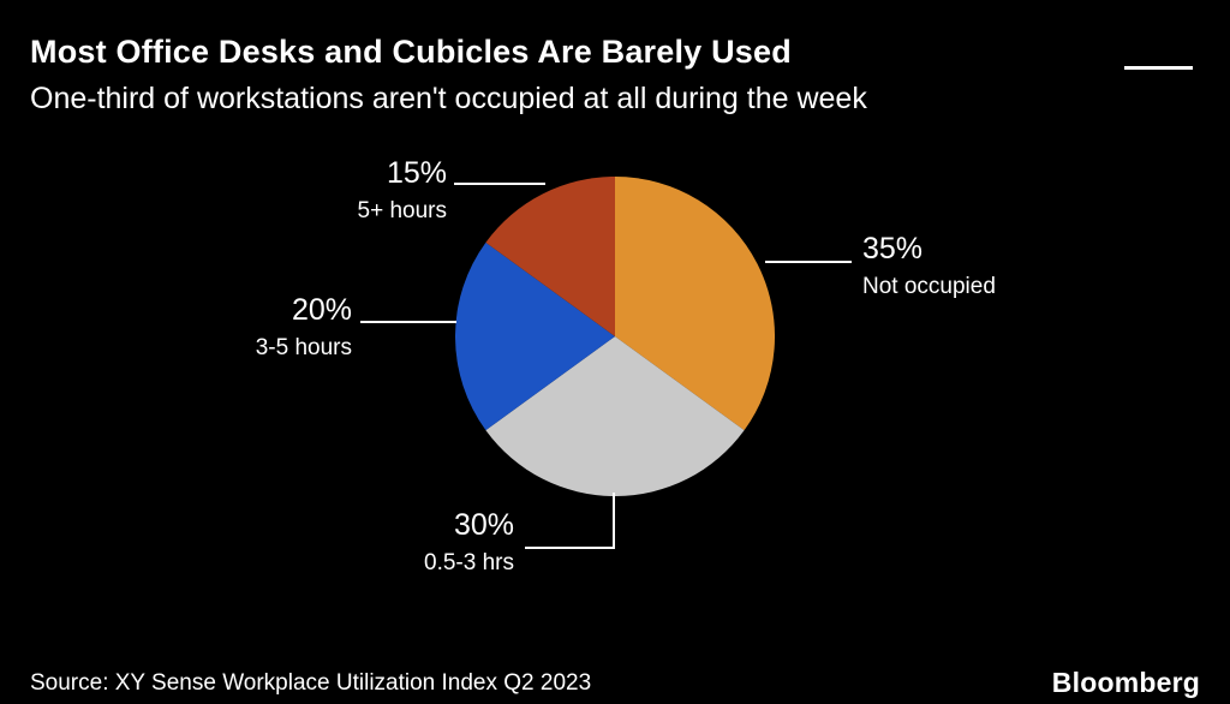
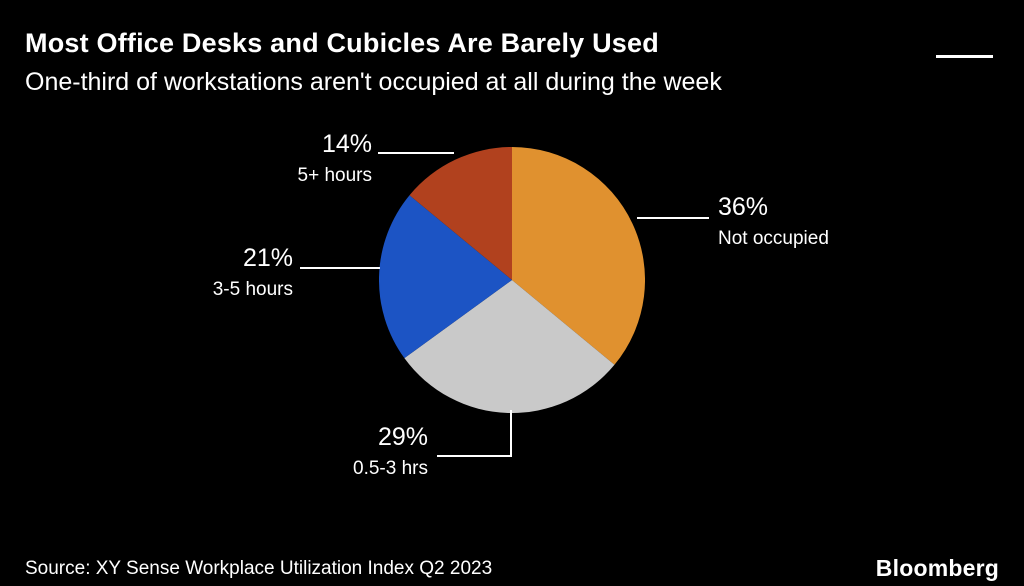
Not occupied: 35% -> 36%
0.5-3 hrs: 30% -> 29%
3-5 hours: 20% -> 21%
5+ hours: 15% -> 14%
